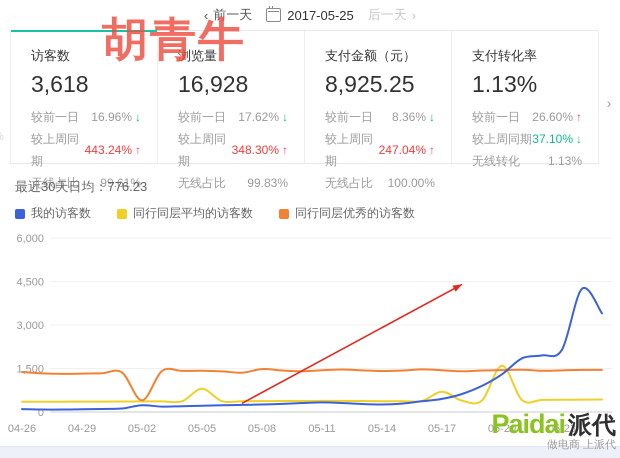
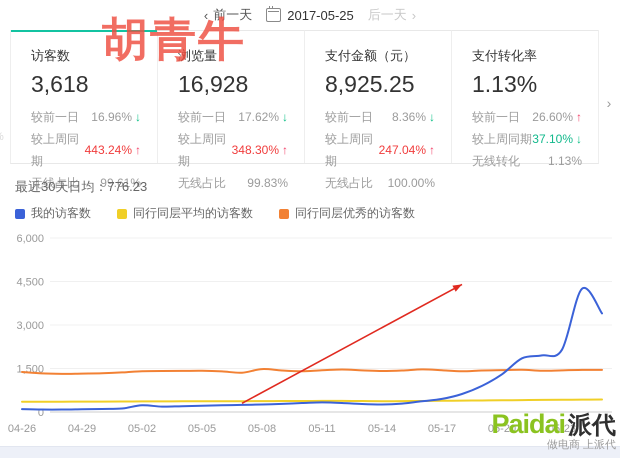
同行同层优秀的访客数/05-02: 400 -> 1400
同行同层平均的访客数/05-05: 800 -> 400
同行同层平均的访客数/05-17: 700 -> 400
同行同层平均的访客数/05-20: 1600 -> 400
